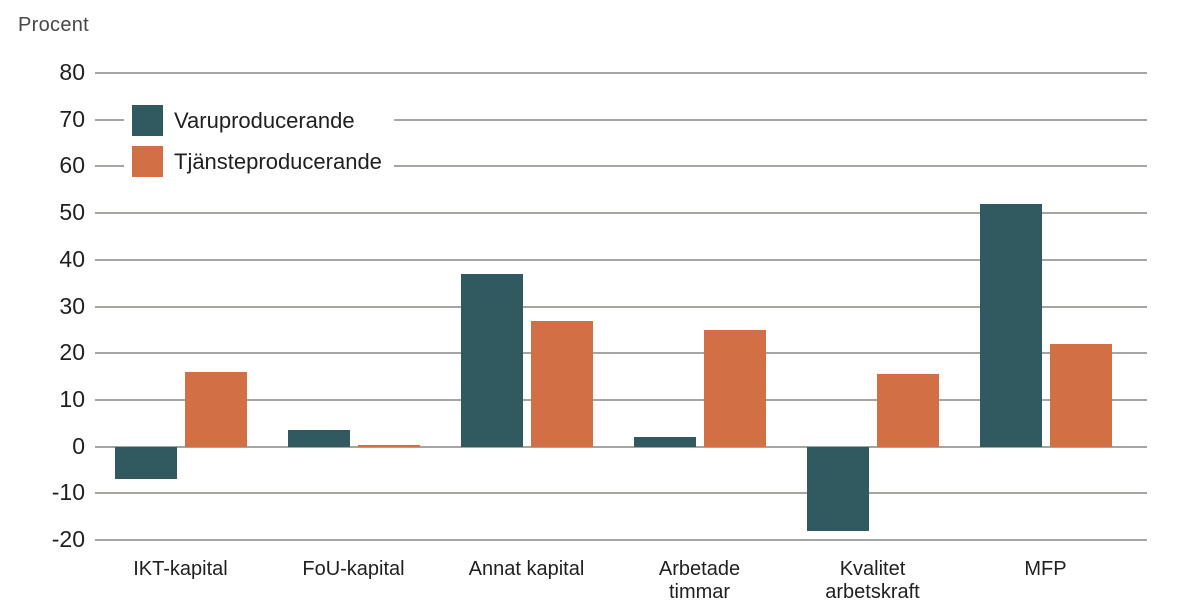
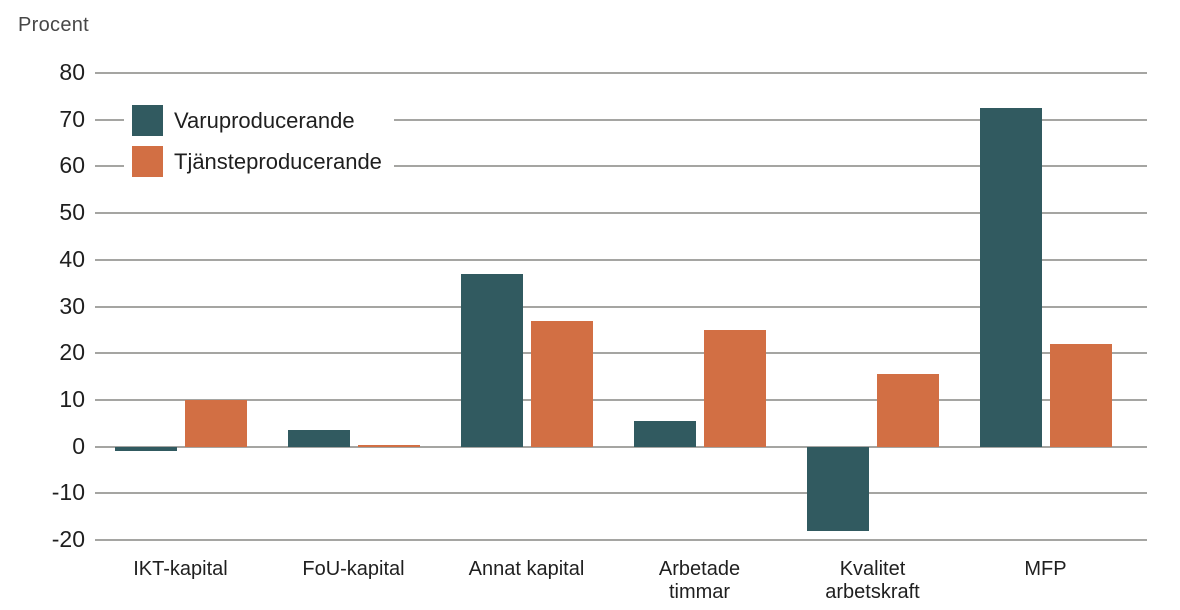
Varuproducerande/IKT-kapital: -7 -> -1
Tjänsteproducerande/IKT-kapital: 16 -> 10
Varuproducerande/Arbetade timmar: 2 -> 6
Varuproducerande/MFP: 52 -> 72
